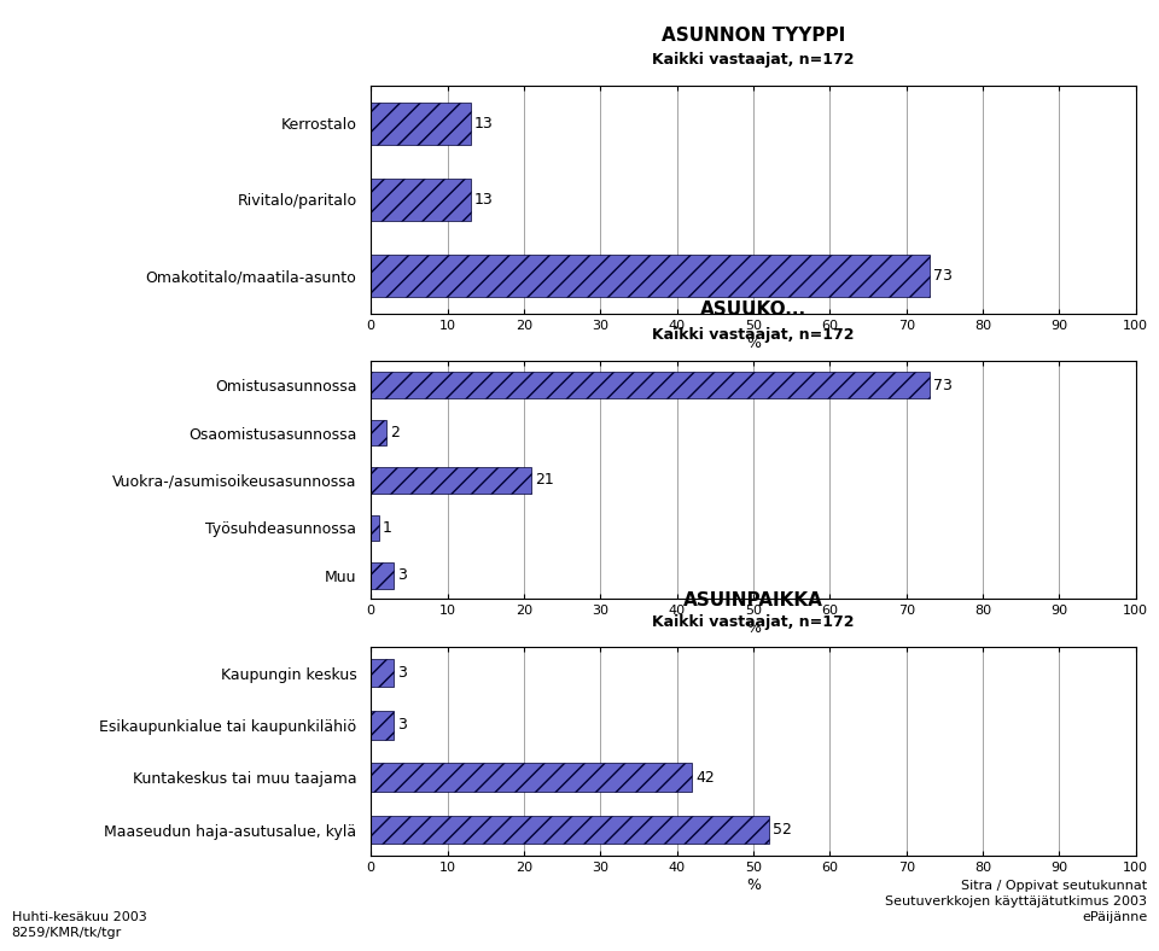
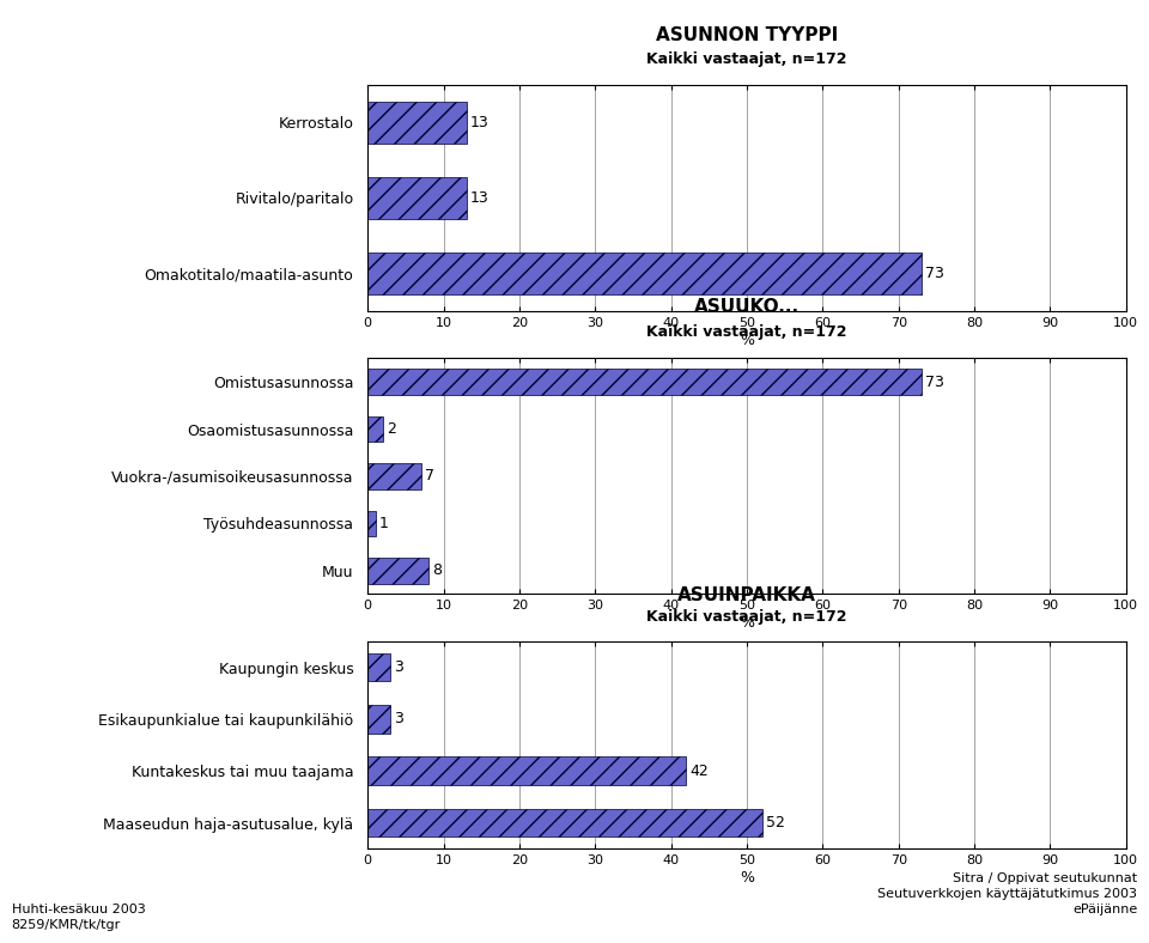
Vuokra-/asumisoikeusasunnossa: 21 -> 7
Muu: 3 -> 8
